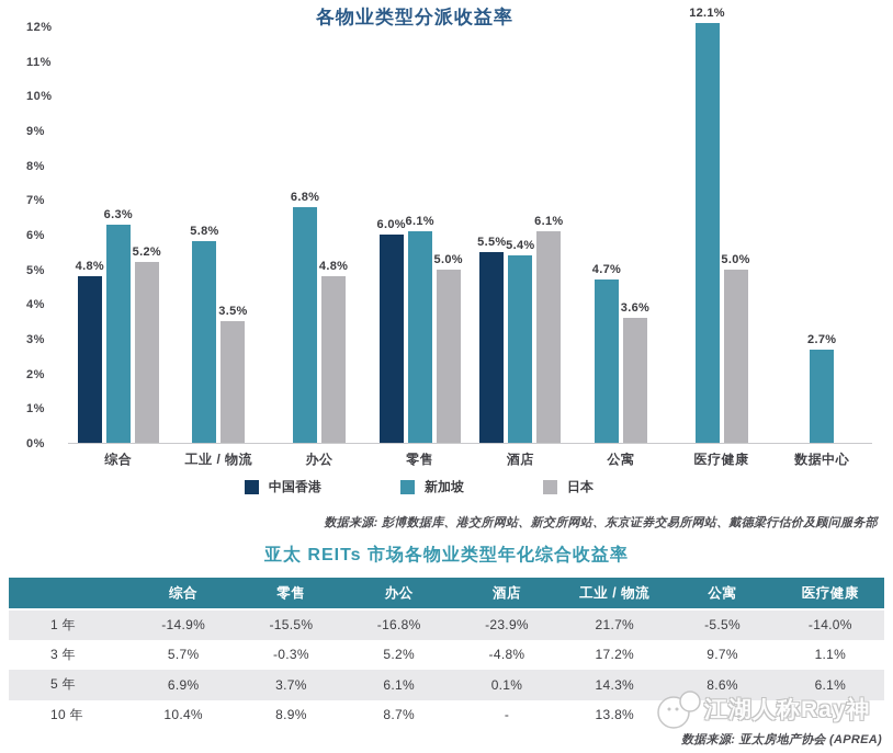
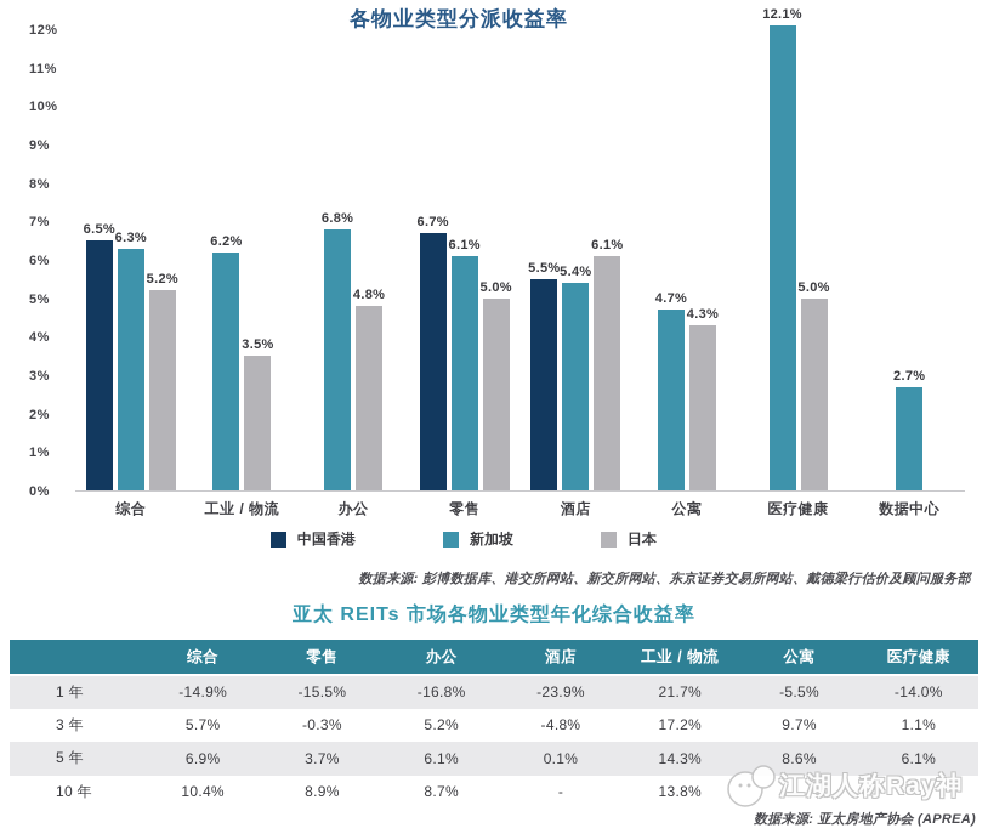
各物业类型分派收益率/中国香港/综合: 4.8% -> 6.5%
各物业类型分派收益率/新加坡/工业 / 物流: 5.8% -> 6.2%
各物业类型分派收益率/中国香港/零售: 6.0% -> 6.7%
各物业类型分派收益率/日本/公寓: 3.6% -> 4.3%
